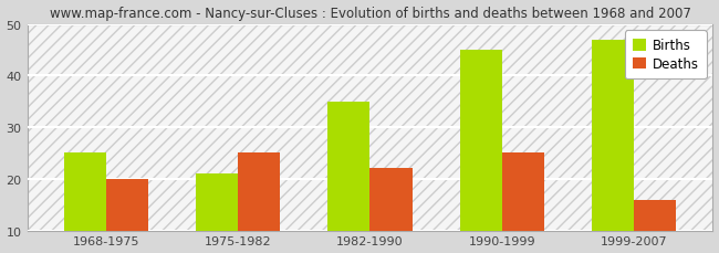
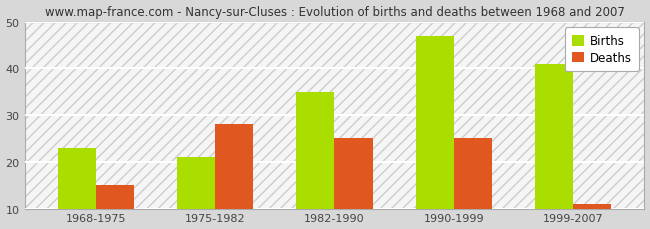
Births/1968-1975: 25 -> 23
Deaths/1968-1975: 20 -> 15
Deaths/1975-1982: 25 -> 28
Deaths/1982-1990: 22 -> 25
Births/1990-1999: 45 -> 47
Births/1999-2007: 47 -> 41
Deaths/1999-2007: 16 -> 11
